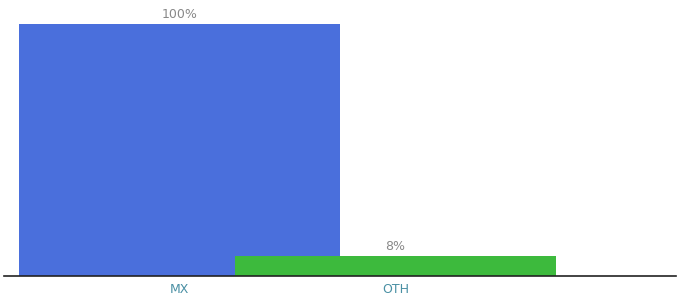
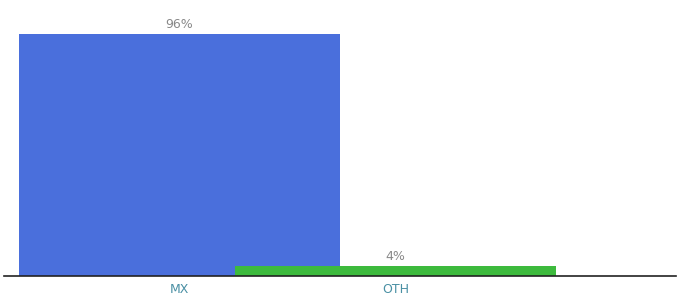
MX: 100% -> 96%
OTH: 8% -> 4%
